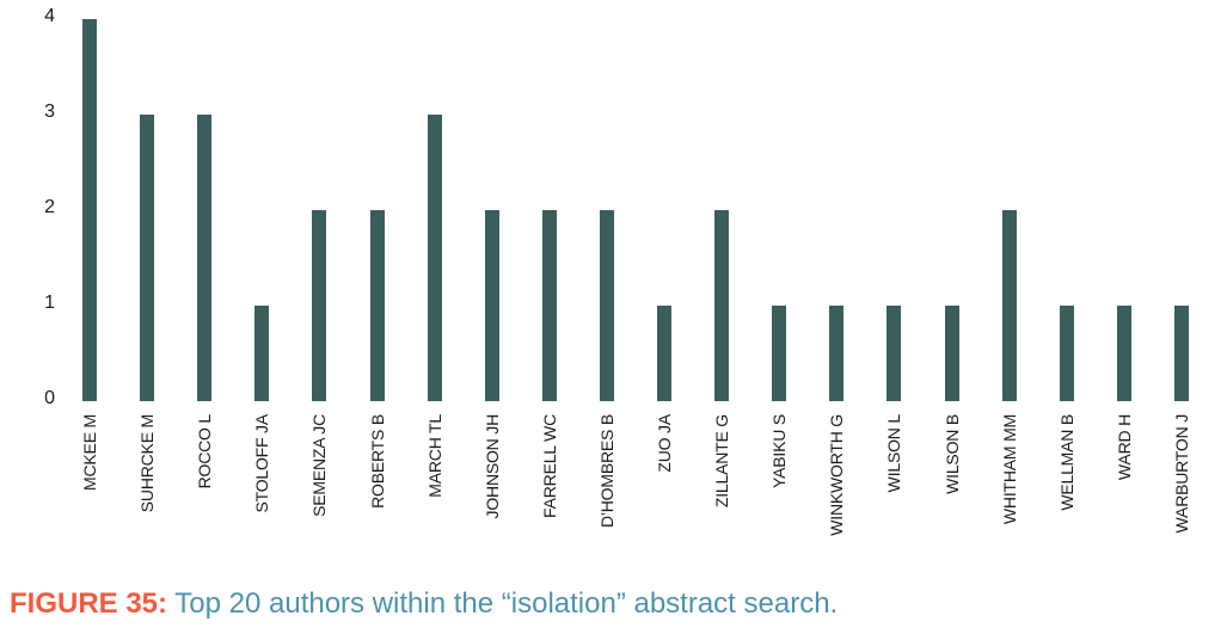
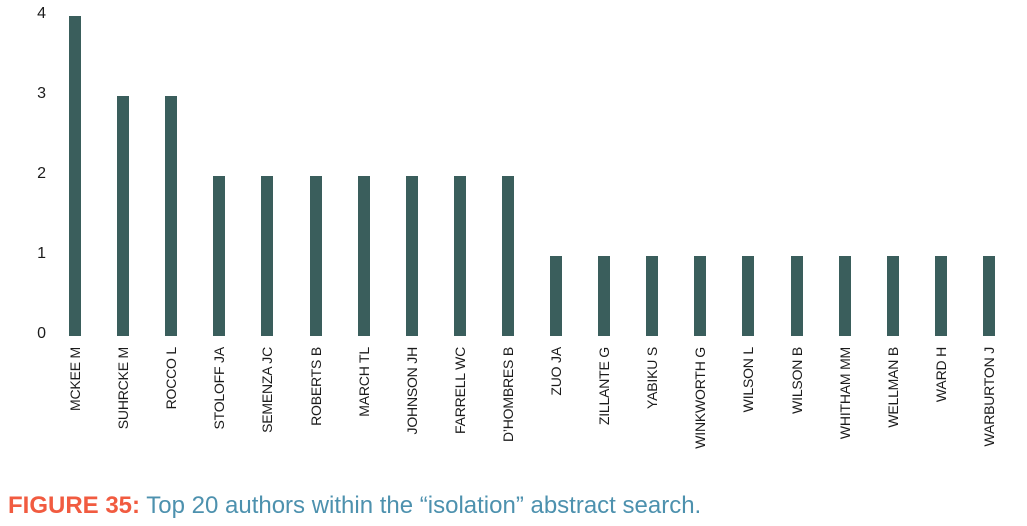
STOLOFF JA: 1 -> 2
MARCH TL: 3 -> 2
ZILLANTE G: 2 -> 1
WHITHAM MM: 2 -> 1
